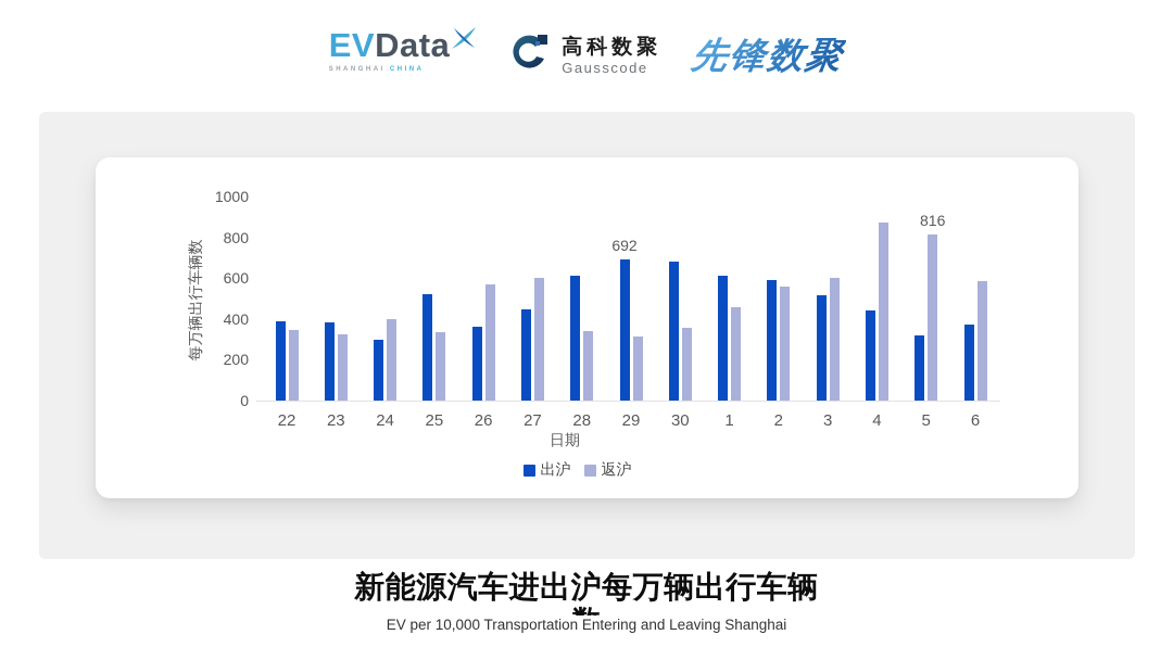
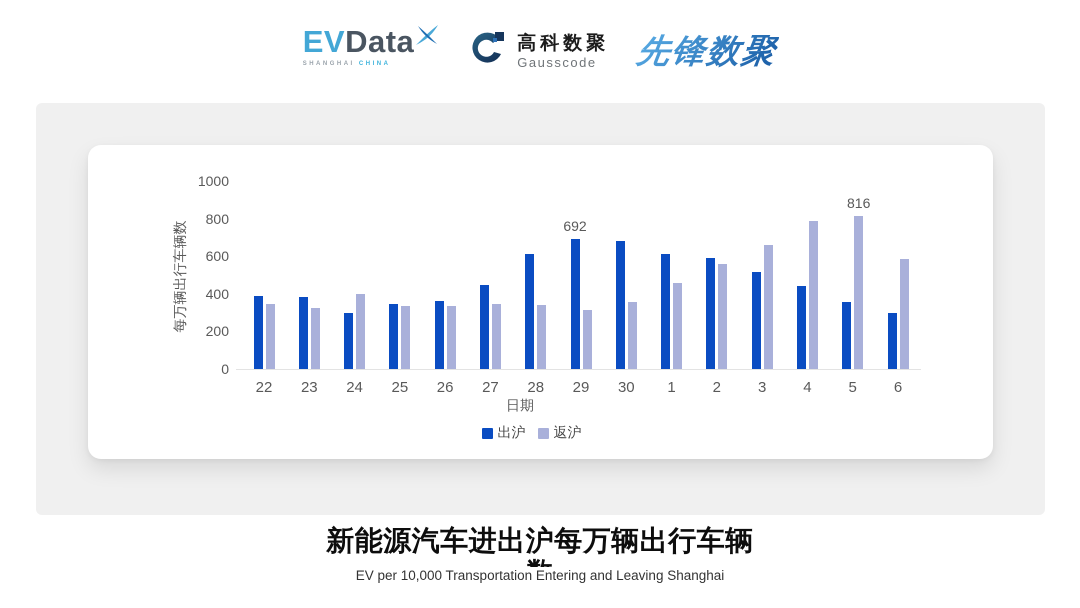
出沪/25: 520 -> 350
返沪/26: 570 -> 330
返沪/27: 600 -> 350
返沪/3: 600 -> 660
返沪/4: 870 -> 790
出沪/5: 320 -> 360
出沪/6: 370 -> 300
